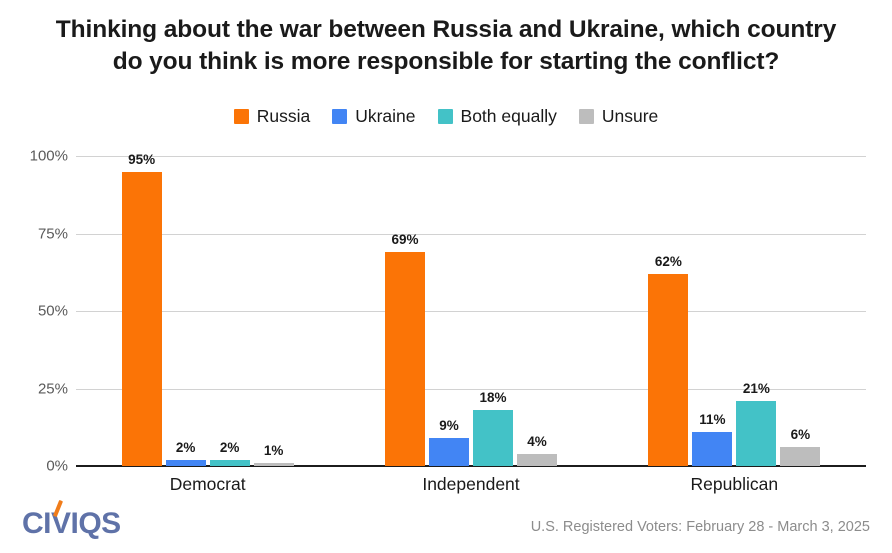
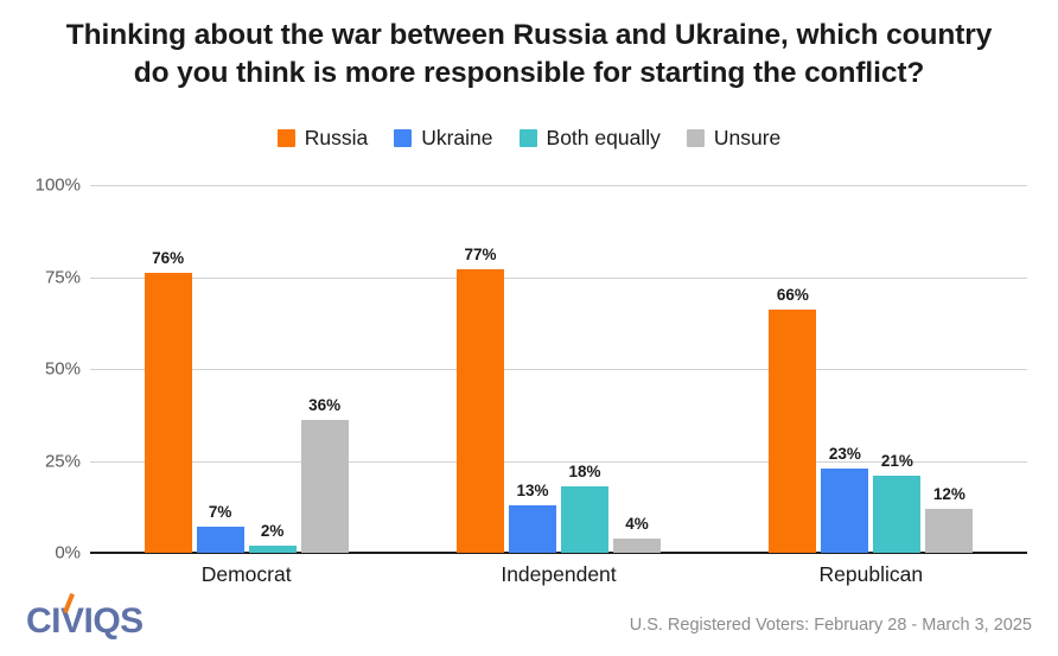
Russia/Democrat: 95% -> 76%
Ukraine/Democrat: 2% -> 7%
Unsure/Democrat: 1% -> 36%
Russia/Independent: 69% -> 77%
Ukraine/Independent: 9% -> 13%
Russia/Republican: 62% -> 66%
Ukraine/Republican: 11% -> 23%
Unsure/Republican: 6% -> 12%
